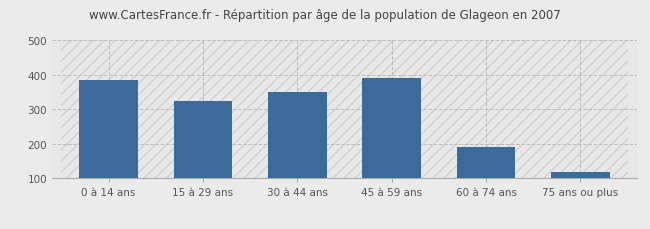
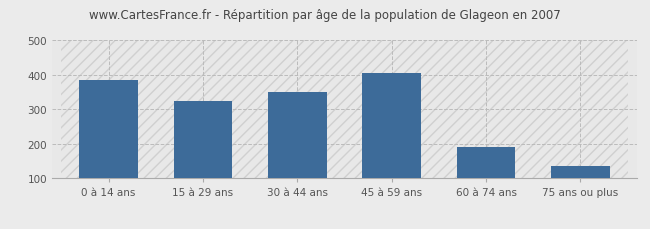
45 à 59 ans: 390 -> 405
75 ans ou plus: 120 -> 135
